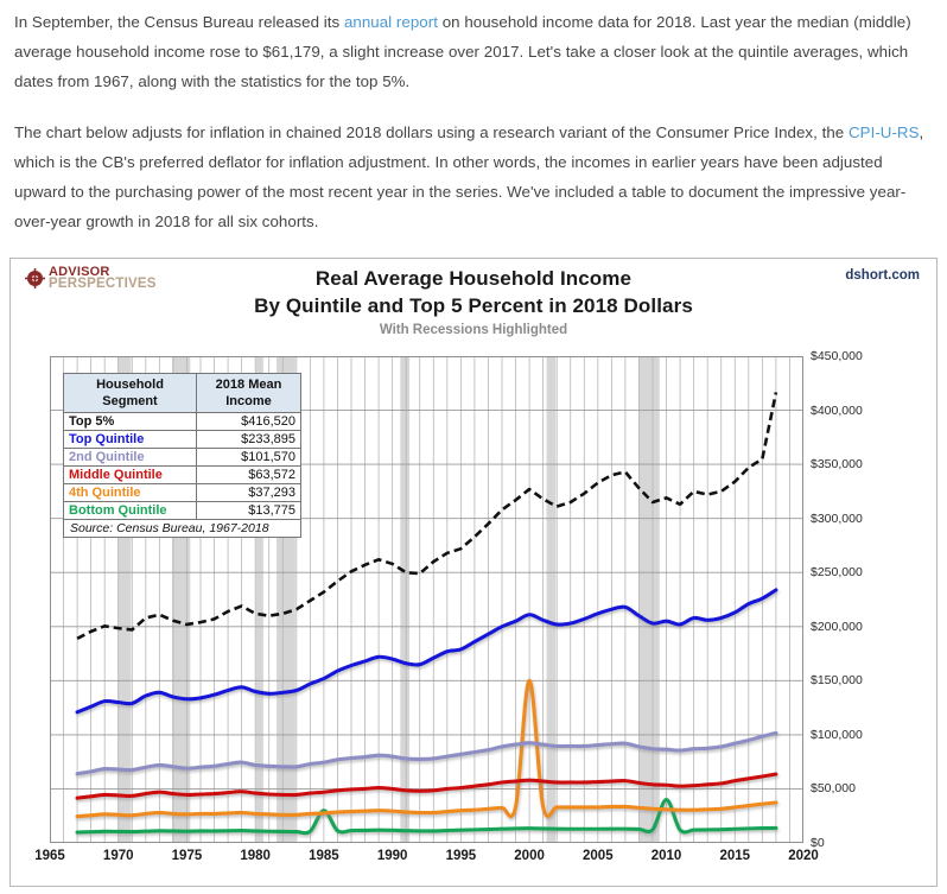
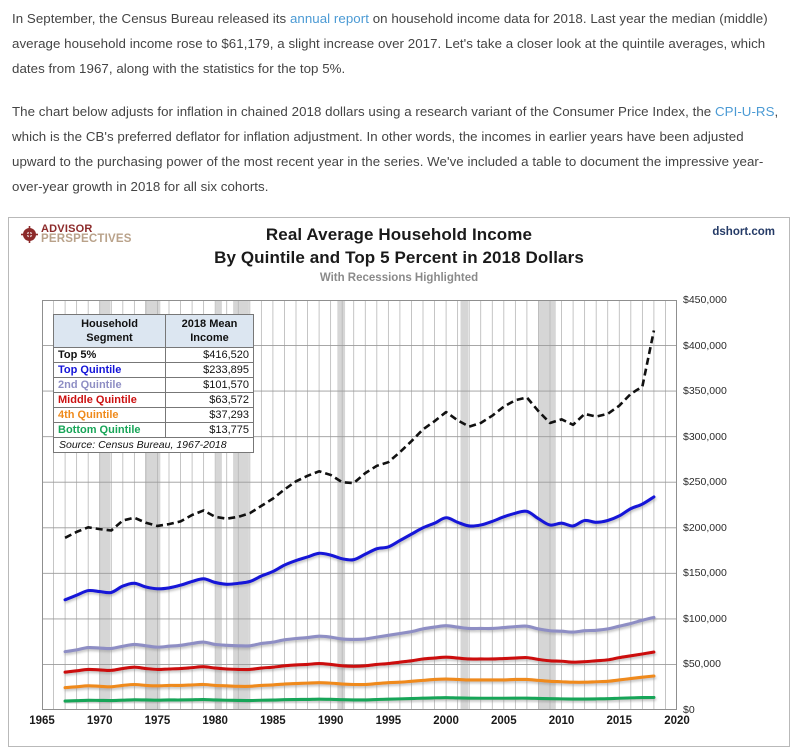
Bottom Quintile/1985: $30000 -> $10000
4th Quintile/2000: $150000 -> $30000
Bottom Quintile/2010: $40000 -> $10000
